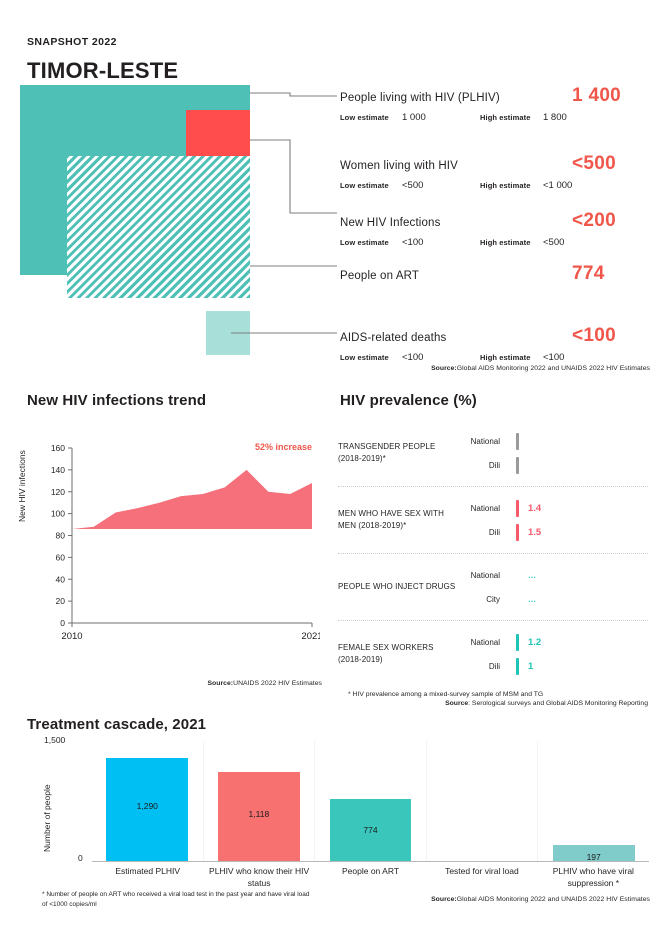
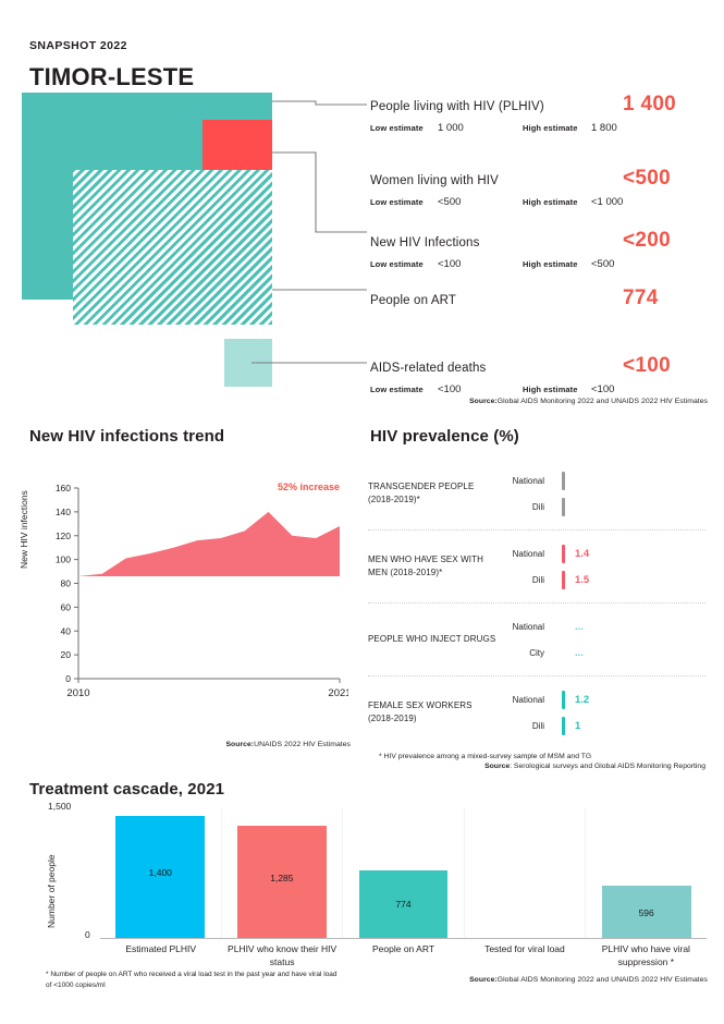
Treatment cascade, 2021/Estimated PLHIV: 1,290 -> 1,400
Treatment cascade, 2021/PLHIV who know their HIV status: 1,118 -> 1,285
Treatment cascade, 2021/PLHIV who have viral suppression *: 197 -> 596
